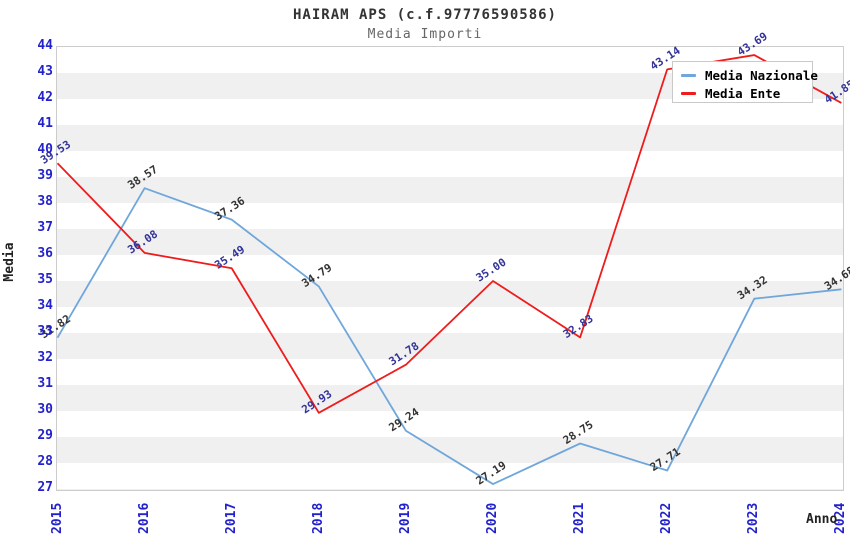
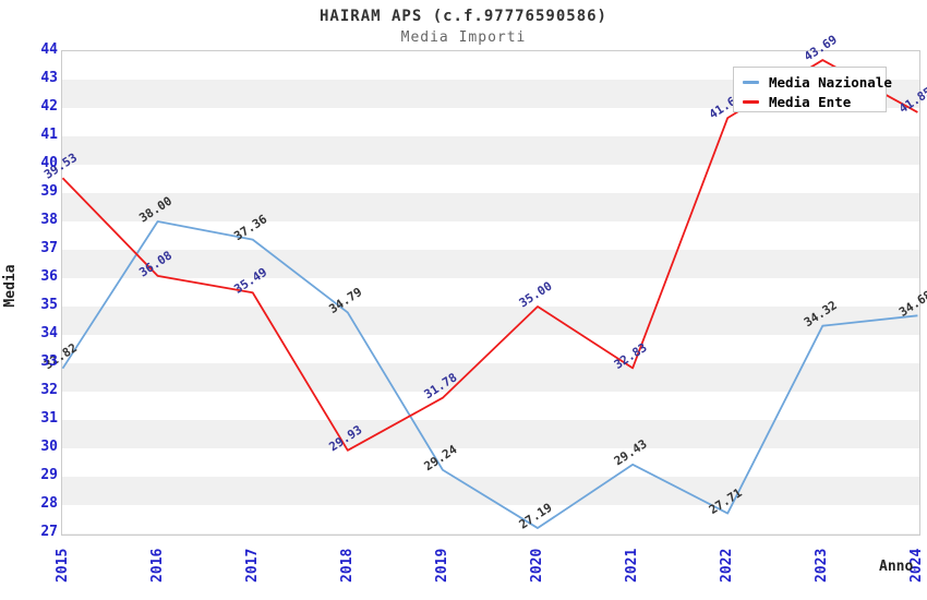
Media Nazionale/2016: 38.57 -> 38.00
Media Nazionale/2021: 28.75 -> 29.43
Media Ente/2022: 43.14 -> 41.65
